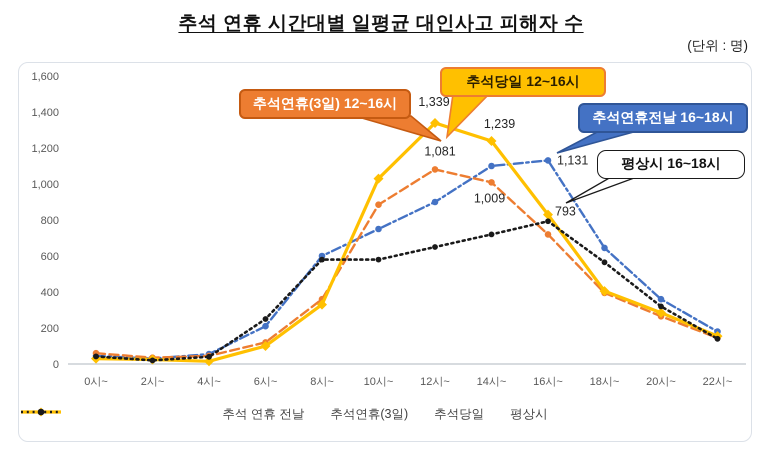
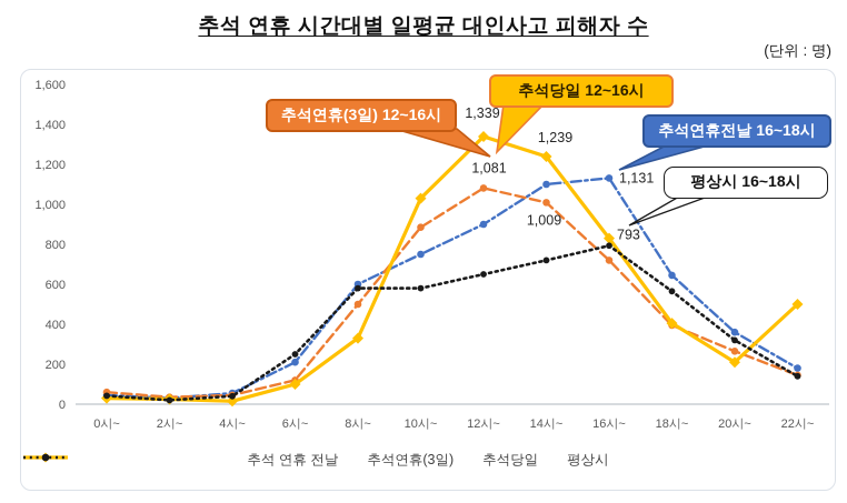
추석연휴(3일)/8시~: 360 -> 500
추석당일/20시~: 280 -> 210
추석당일/22시~: 160 -> 500
